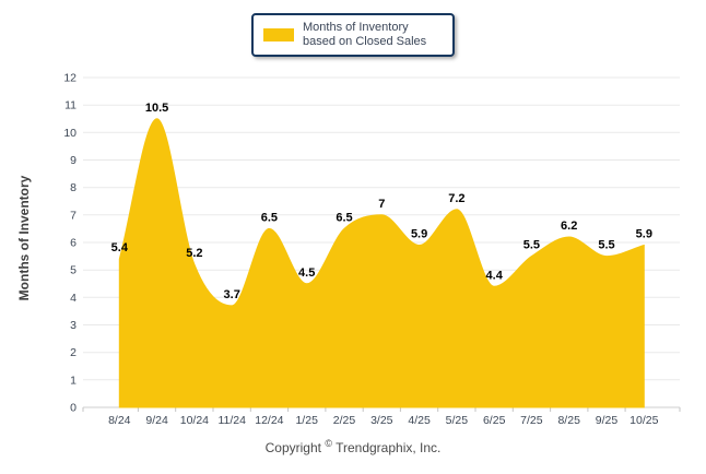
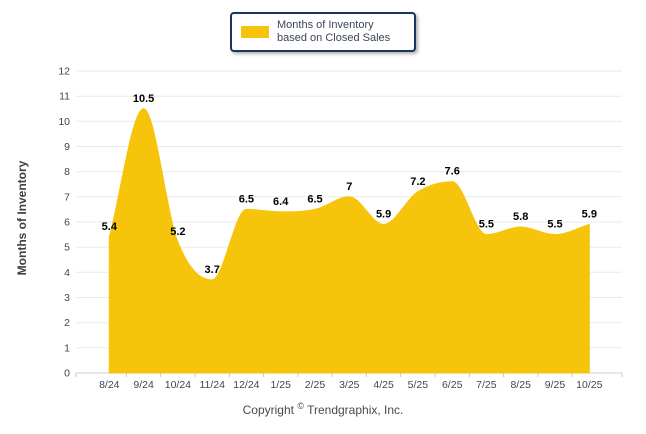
1/25: 4.5 -> 6.4
6/25: 4.4 -> 7.6
8/25: 6.2 -> 5.8
